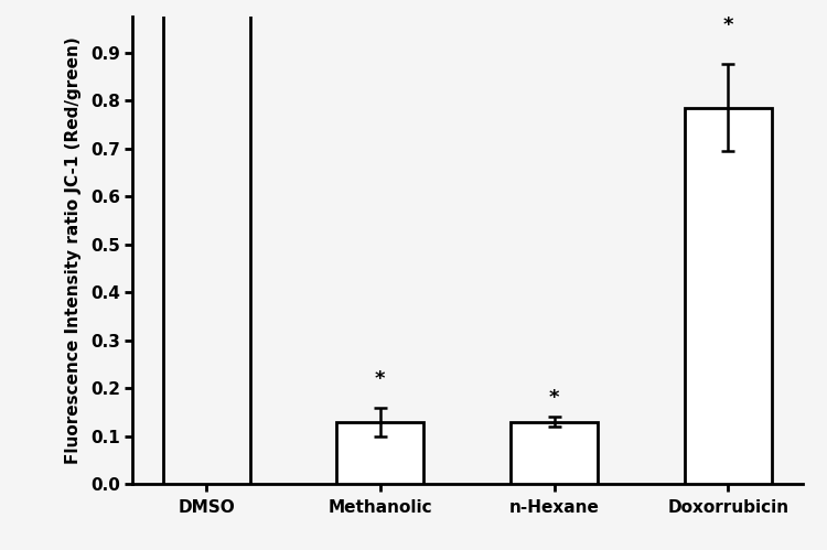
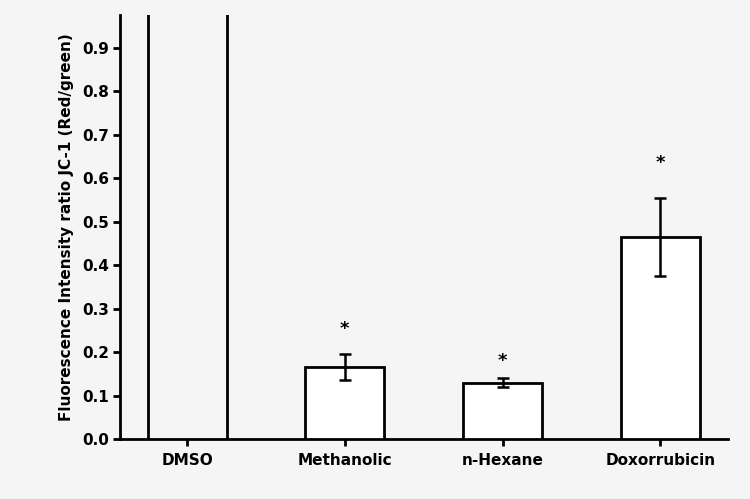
Methanolic: 0.130 -> 0.165
Doxorrubicin: 0.785 -> 0.465
